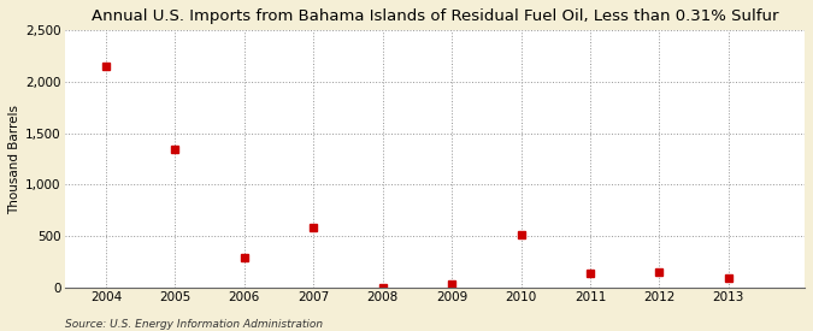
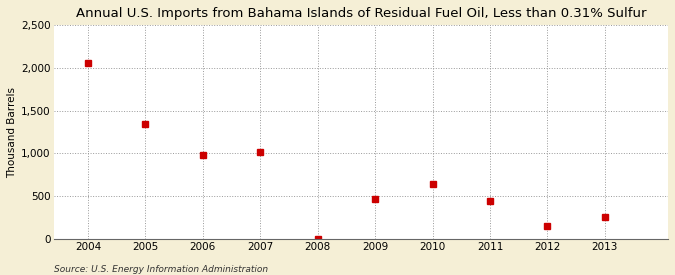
2004: 2,150 -> 2,060
2006: 280 -> 980
2007: 580 -> 1,020
2009: 30 -> 460
2010: 520 -> 640
2011: 140 -> 440
2013: 100 -> 260
